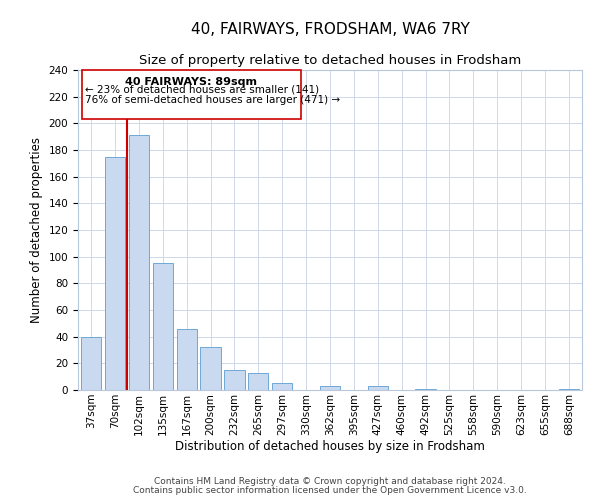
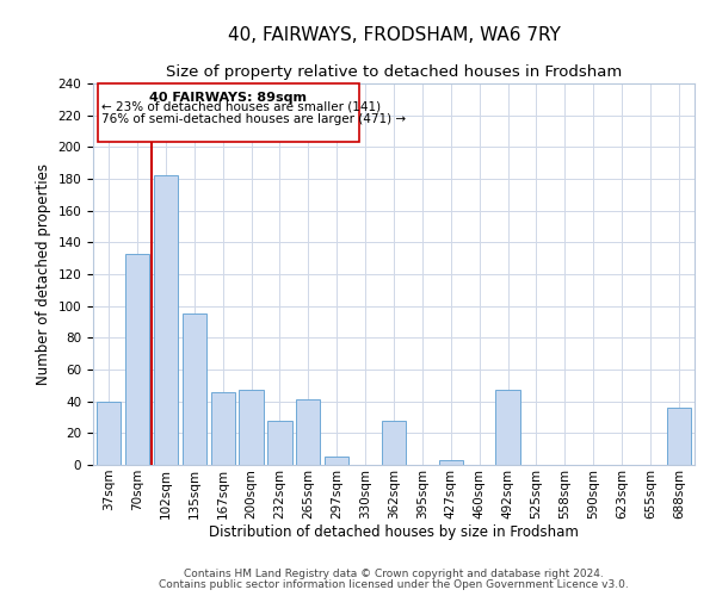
70sqm: 175 -> 133
102sqm: 191 -> 182
200sqm: 32 -> 47
232sqm: 15 -> 28
265sqm: 13 -> 41
362sqm: 3 -> 28
492sqm: 1 -> 47
688sqm: 1 -> 36
